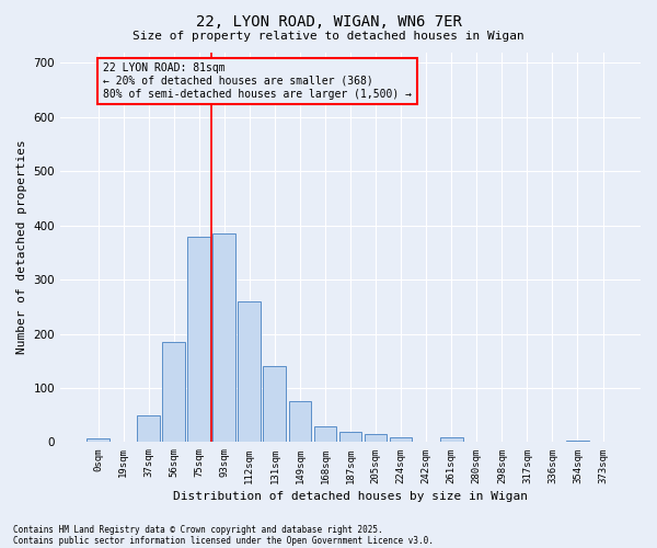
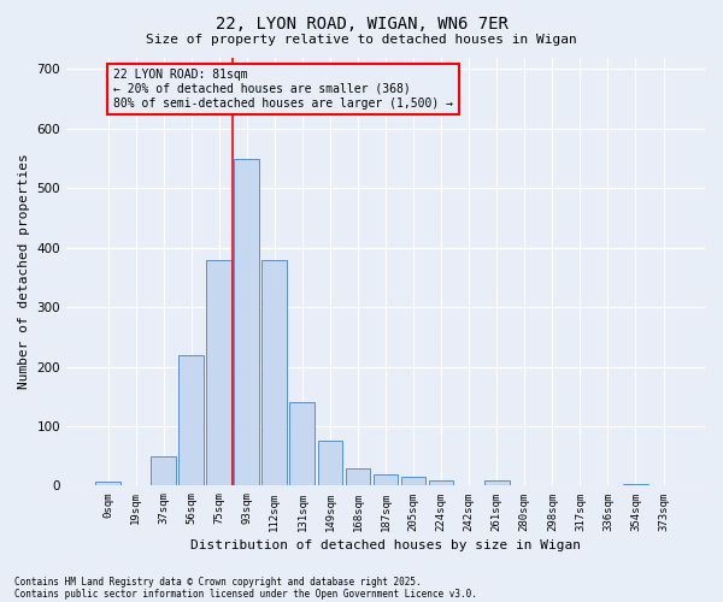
56sqm: 185 -> 220
93sqm: 385 -> 550
112sqm: 260 -> 380
